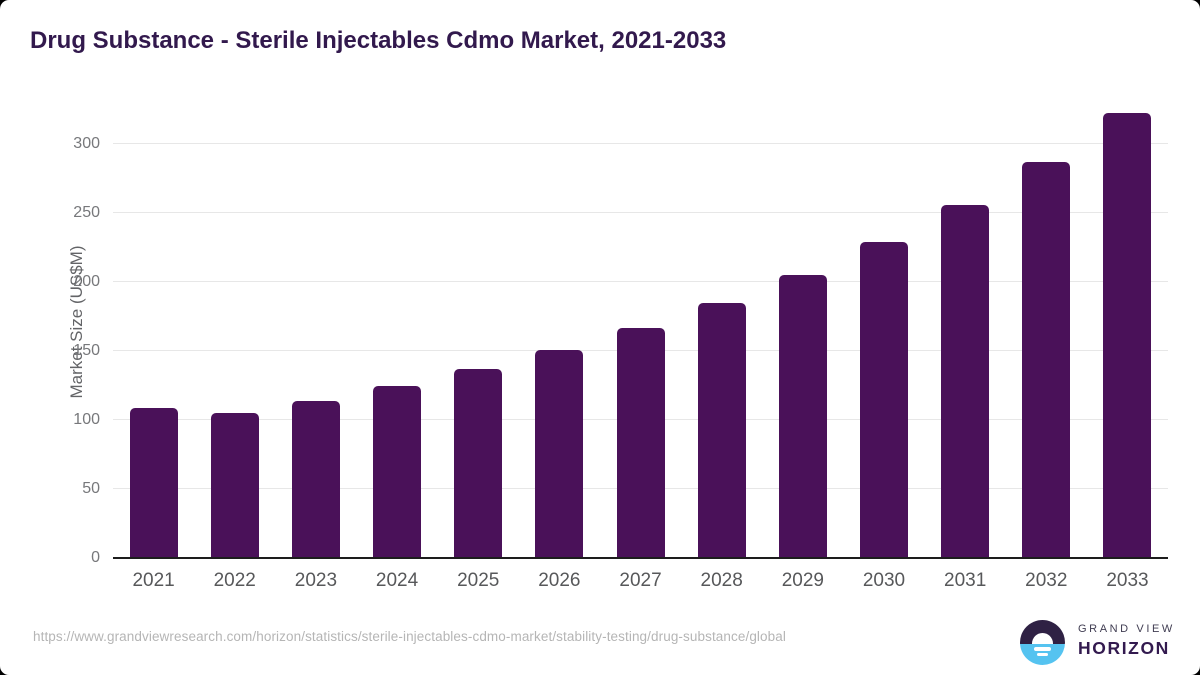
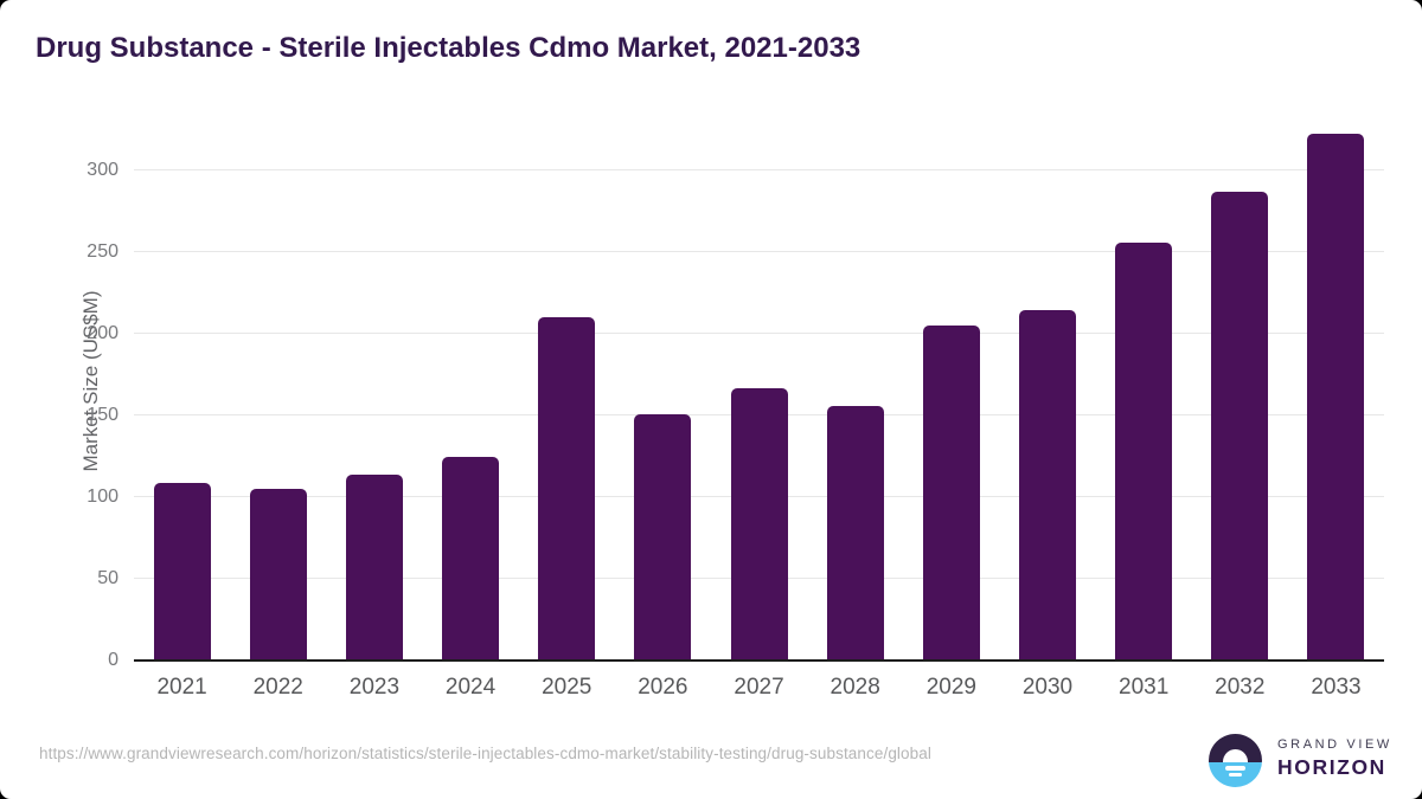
2025: 137 -> 210
2028: 185 -> 156
2030: 229 -> 215
